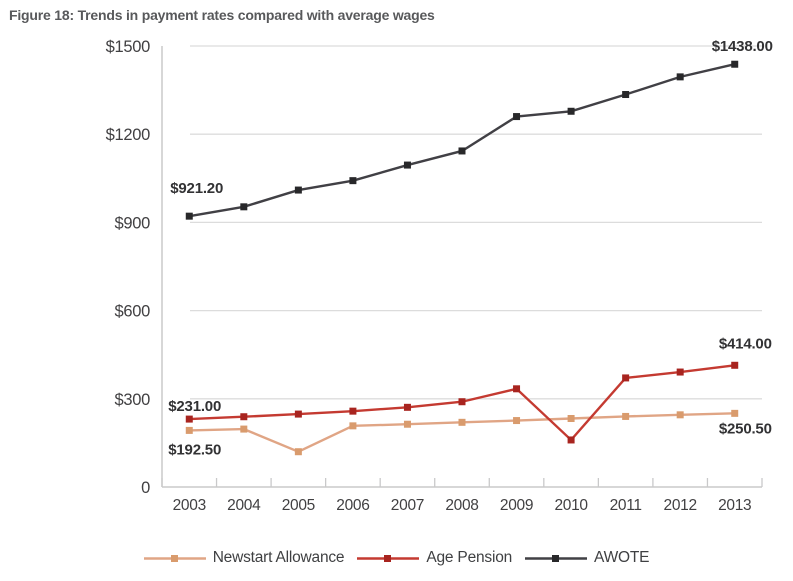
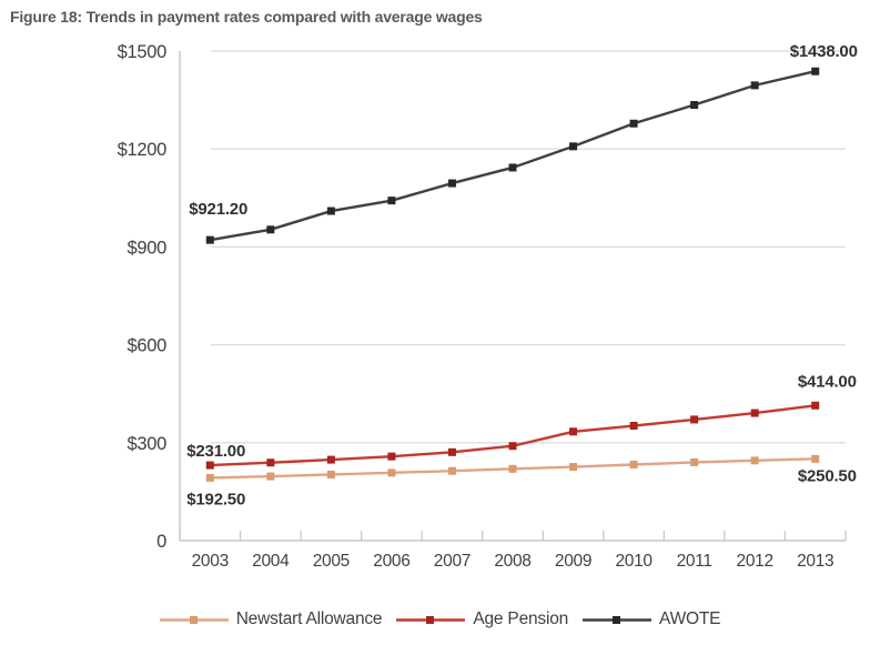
Newstart Allowance/2005: $120 -> $200
AWOTE/2009: $1260 -> $1210
Age Pension/2010: $160 -> $350
